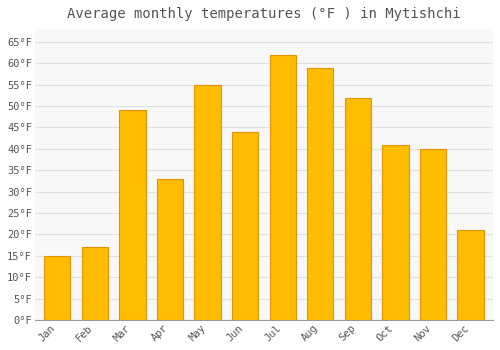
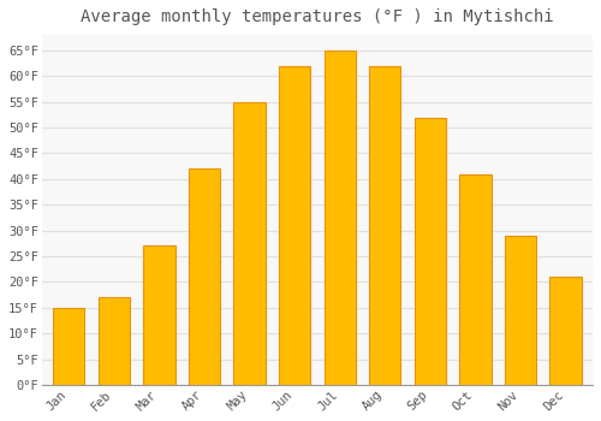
Mar: 49°F -> 27°F
Apr: 33°F -> 42°F
Jun: 44°F -> 62°F
Jul: 62°F -> 65°F
Aug: 59°F -> 62°F
Nov: 40°F -> 29°F
